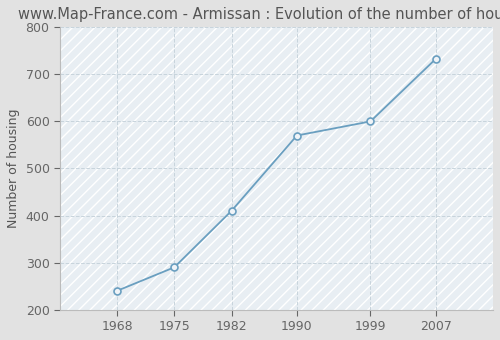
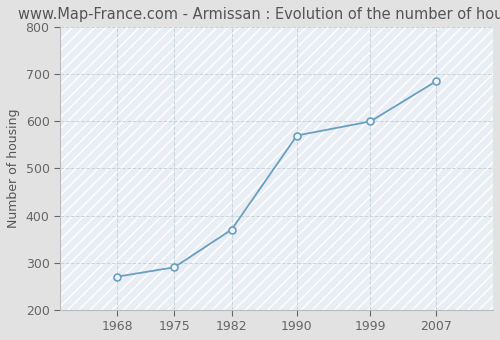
1968: 240 -> 270
1982: 410 -> 370
2007: 733 -> 685
